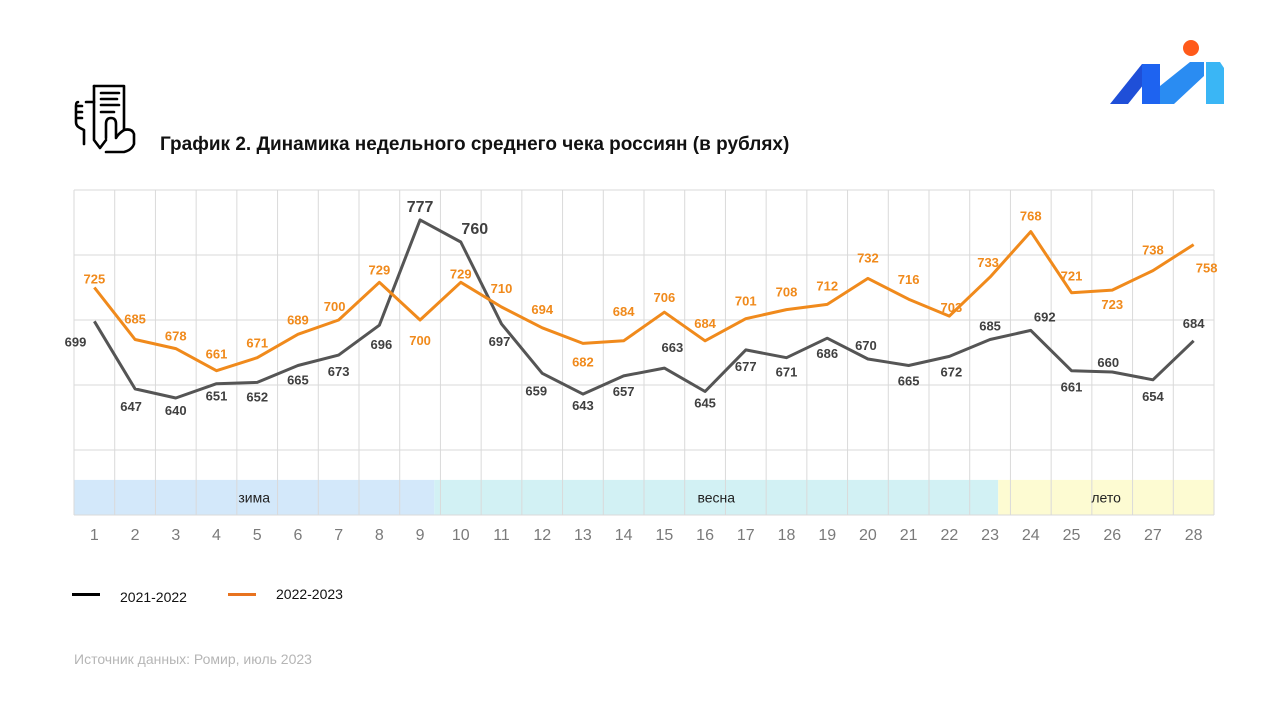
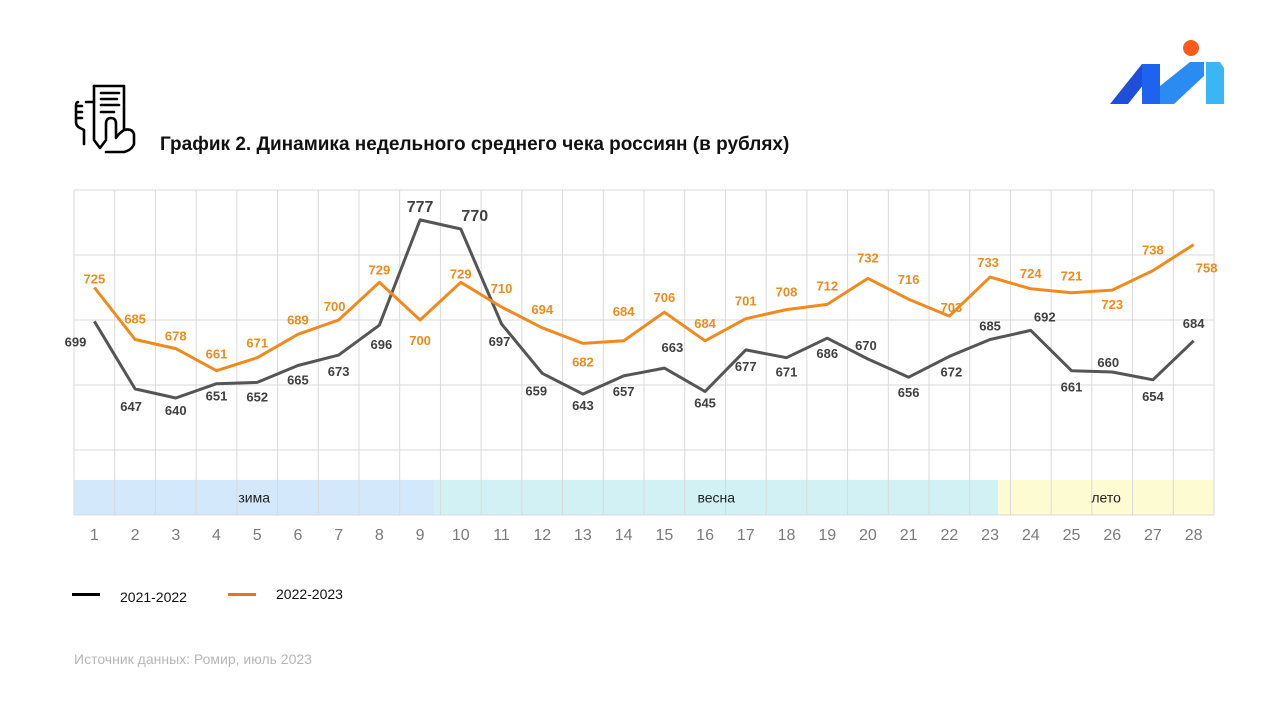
2021-2022/10: 760 -> 770
2021-2022/21: 665 -> 656
2022-2023/24: 768 -> 724
